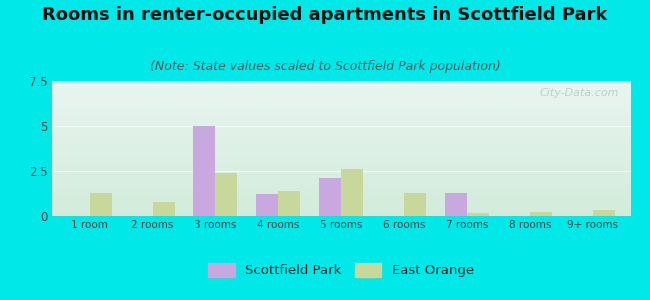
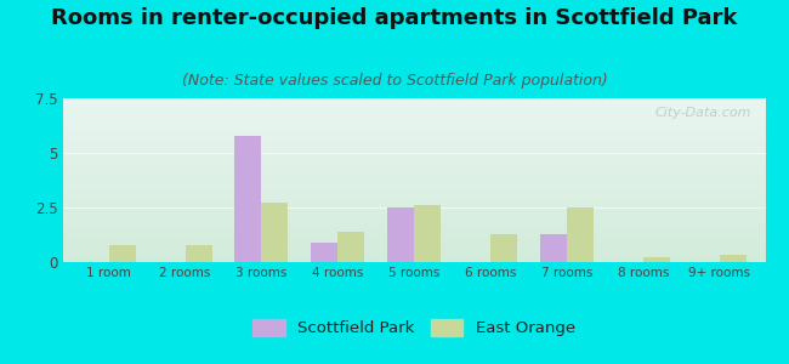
East Orange/1 room: 1.3 -> 0.8
Scottfield Park/3 rooms: 5.0 -> 5.8
East Orange/3 rooms: 2.4 -> 2.7
Scottfield Park/4 rooms: 1.2 -> 0.9
Scottfield Park/5 rooms: 2.1 -> 2.5
East Orange/7 rooms: 0.1 -> 2.5
